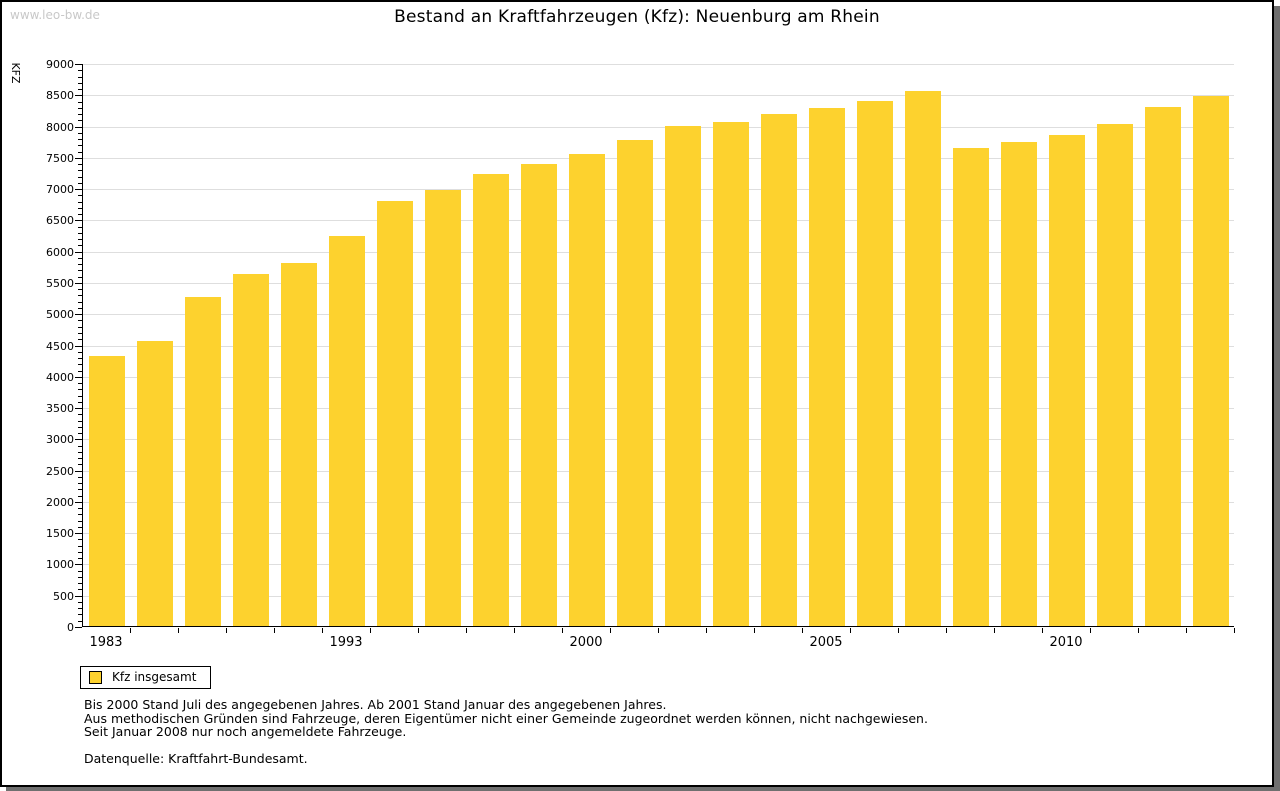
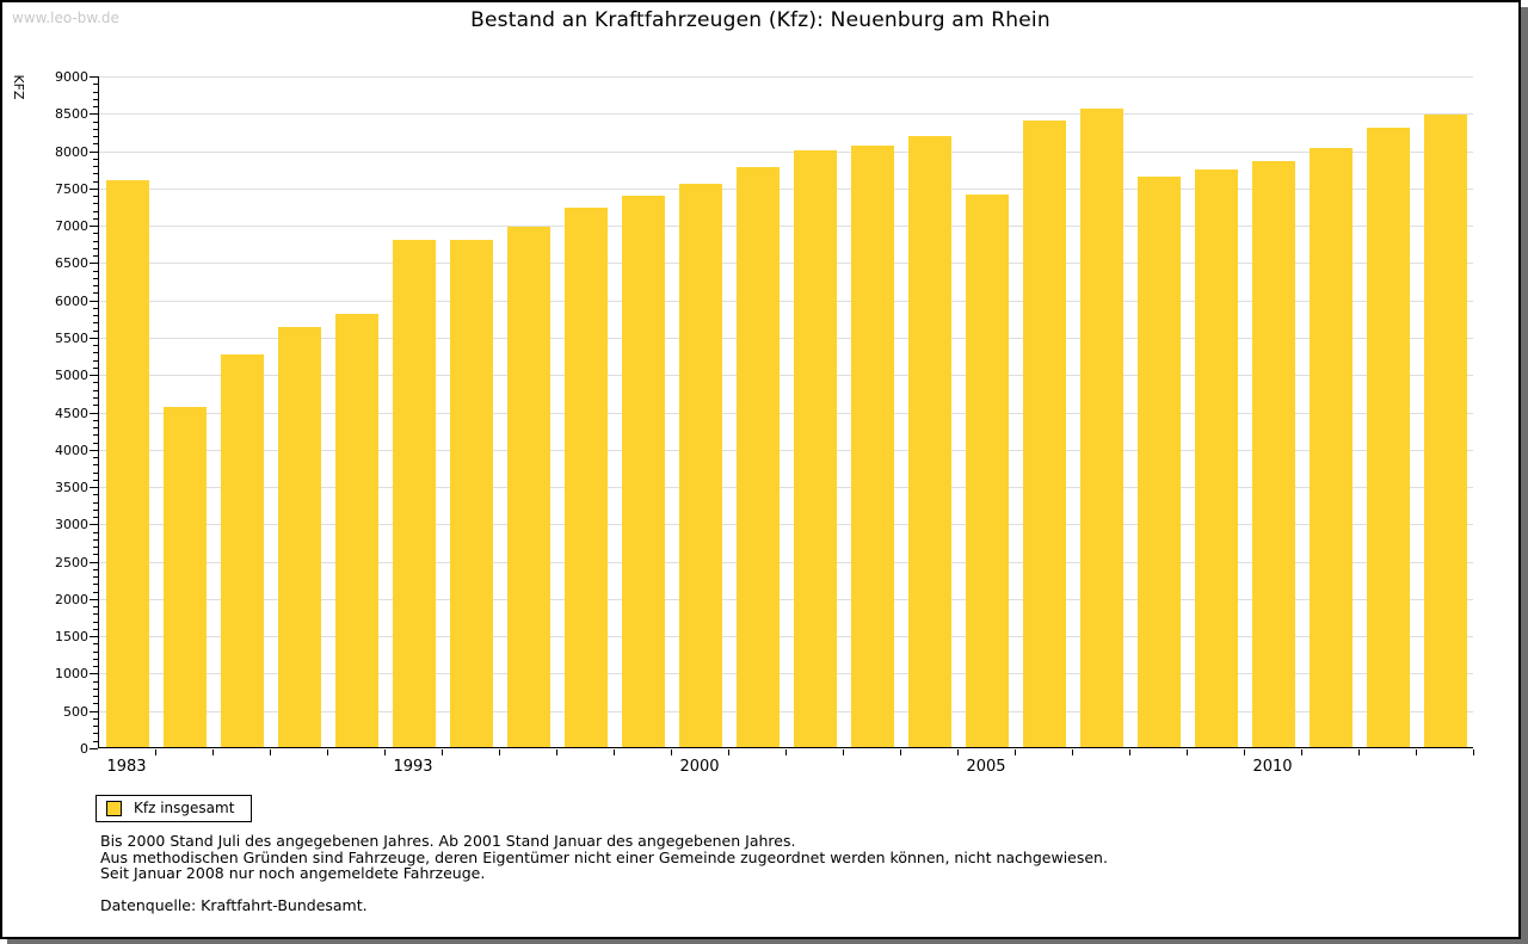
1983: 4300 -> 7600
1993: 6200 -> 6800
2005: 8300 -> 7400
